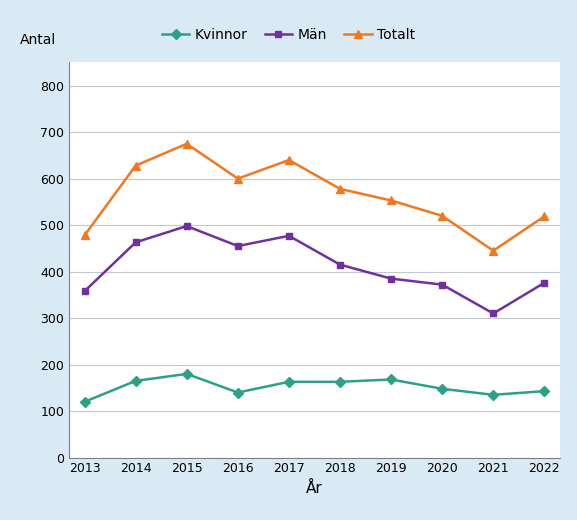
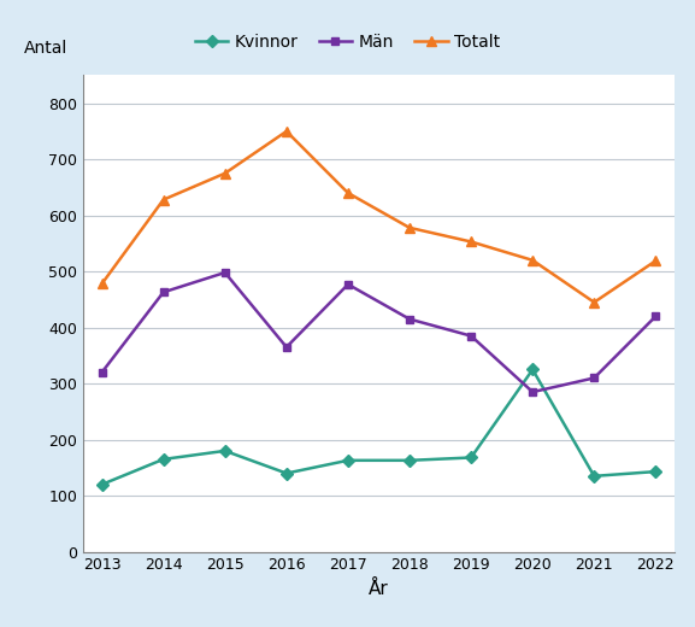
Män/2013: 358 -> 320
Män/2016: 455 -> 365
Totalt/2016: 600 -> 750
Kvinnor/2020: 148 -> 325
Män/2020: 372 -> 285
Män/2022: 376 -> 420
